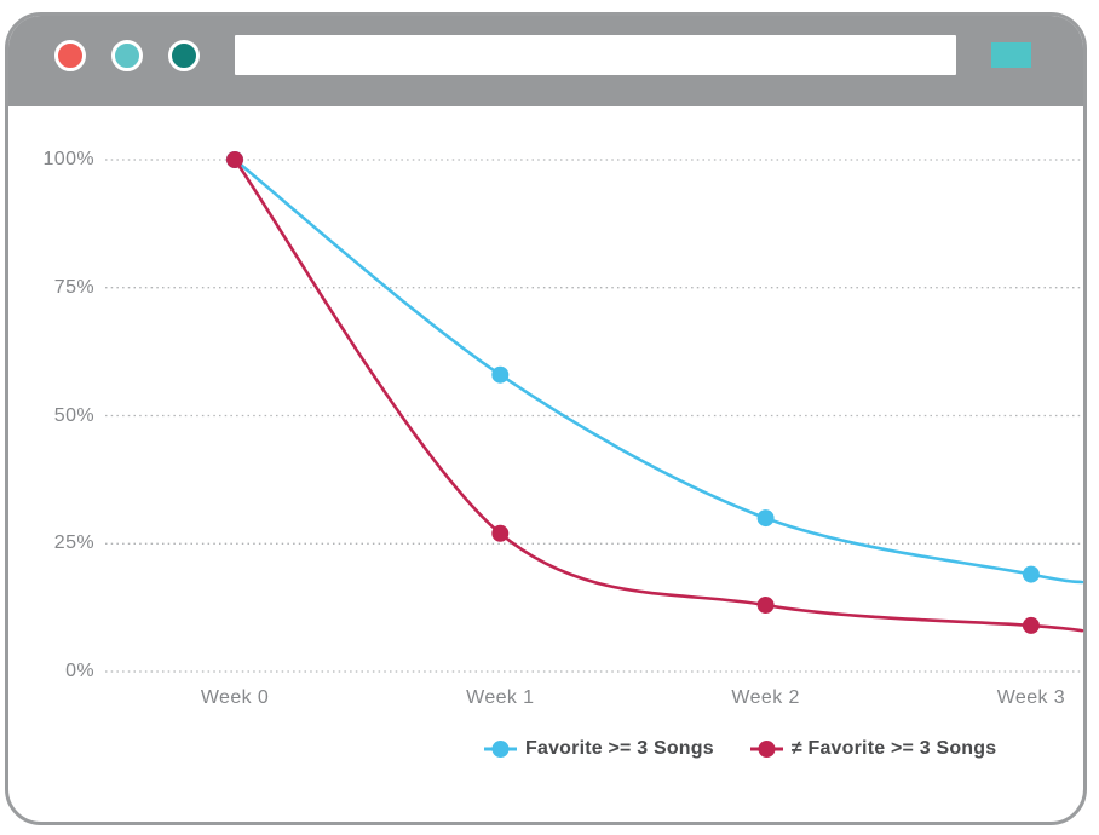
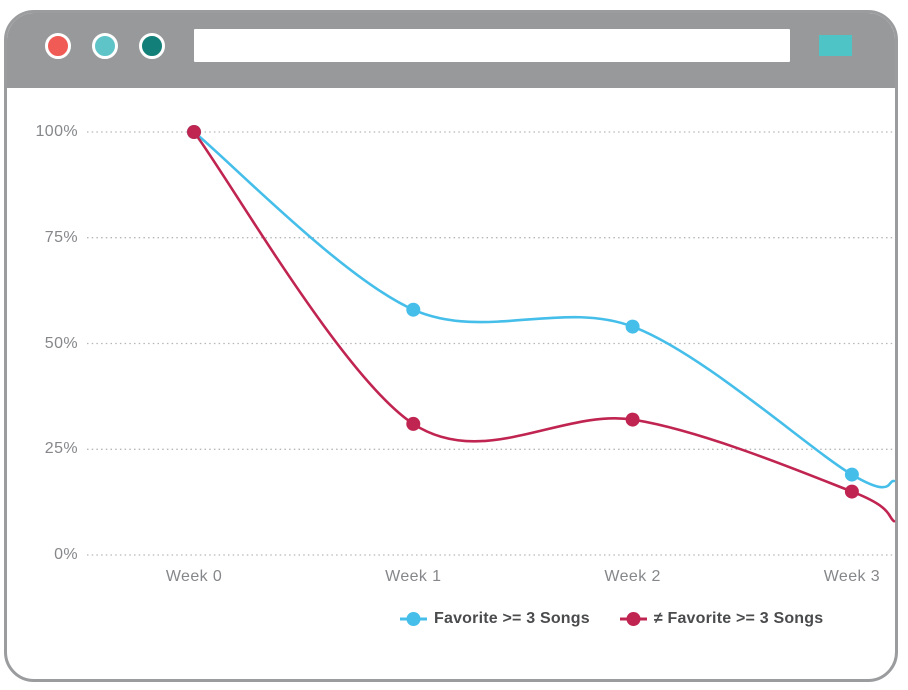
≠ Favorite >= 3 Songs/Week 1: 27% -> 31%
Favorite >= 3 Songs/Week 2: 30% -> 54%
≠ Favorite >= 3 Songs/Week 2: 13% -> 32%
≠ Favorite >= 3 Songs/Week 3: 9% -> 15%
